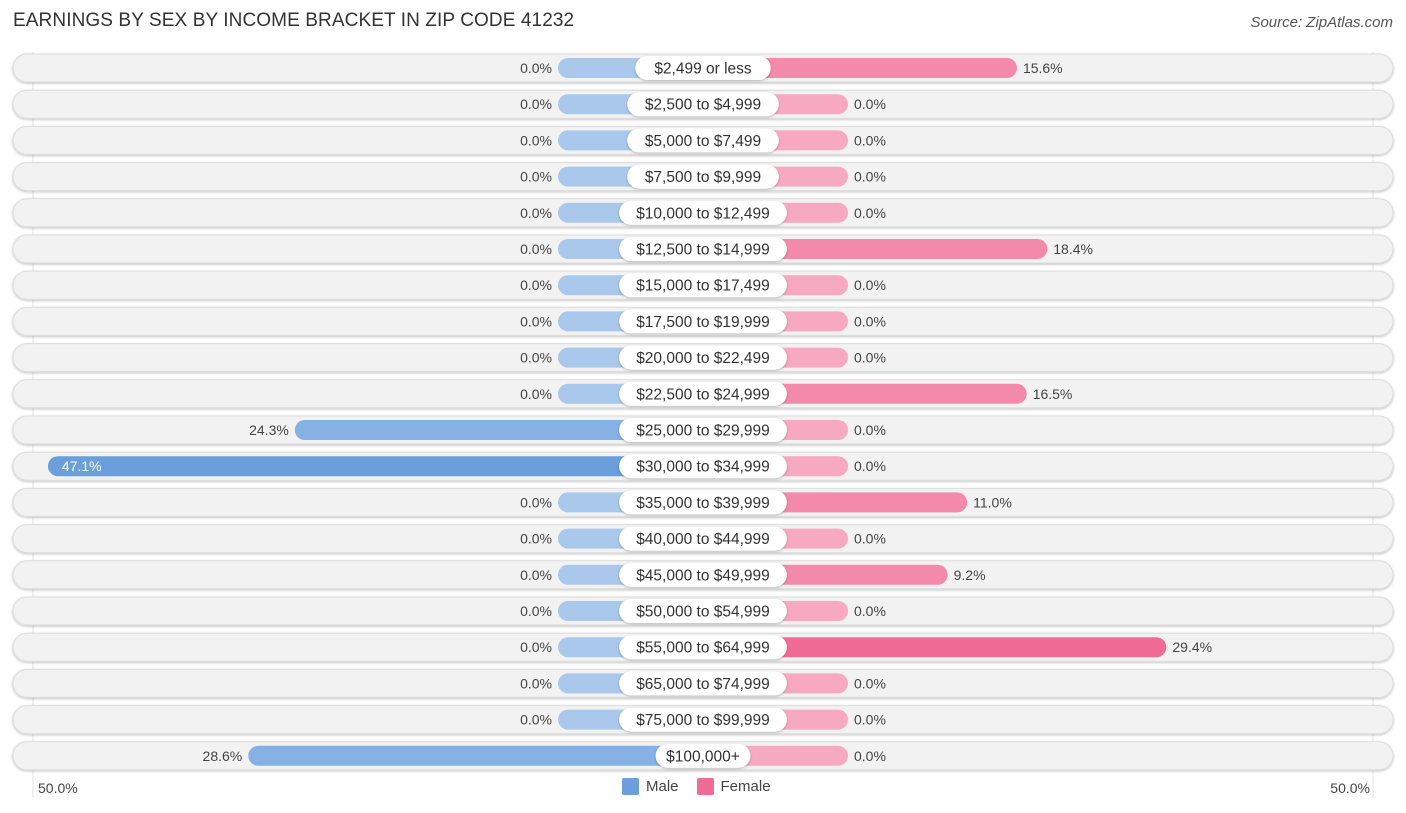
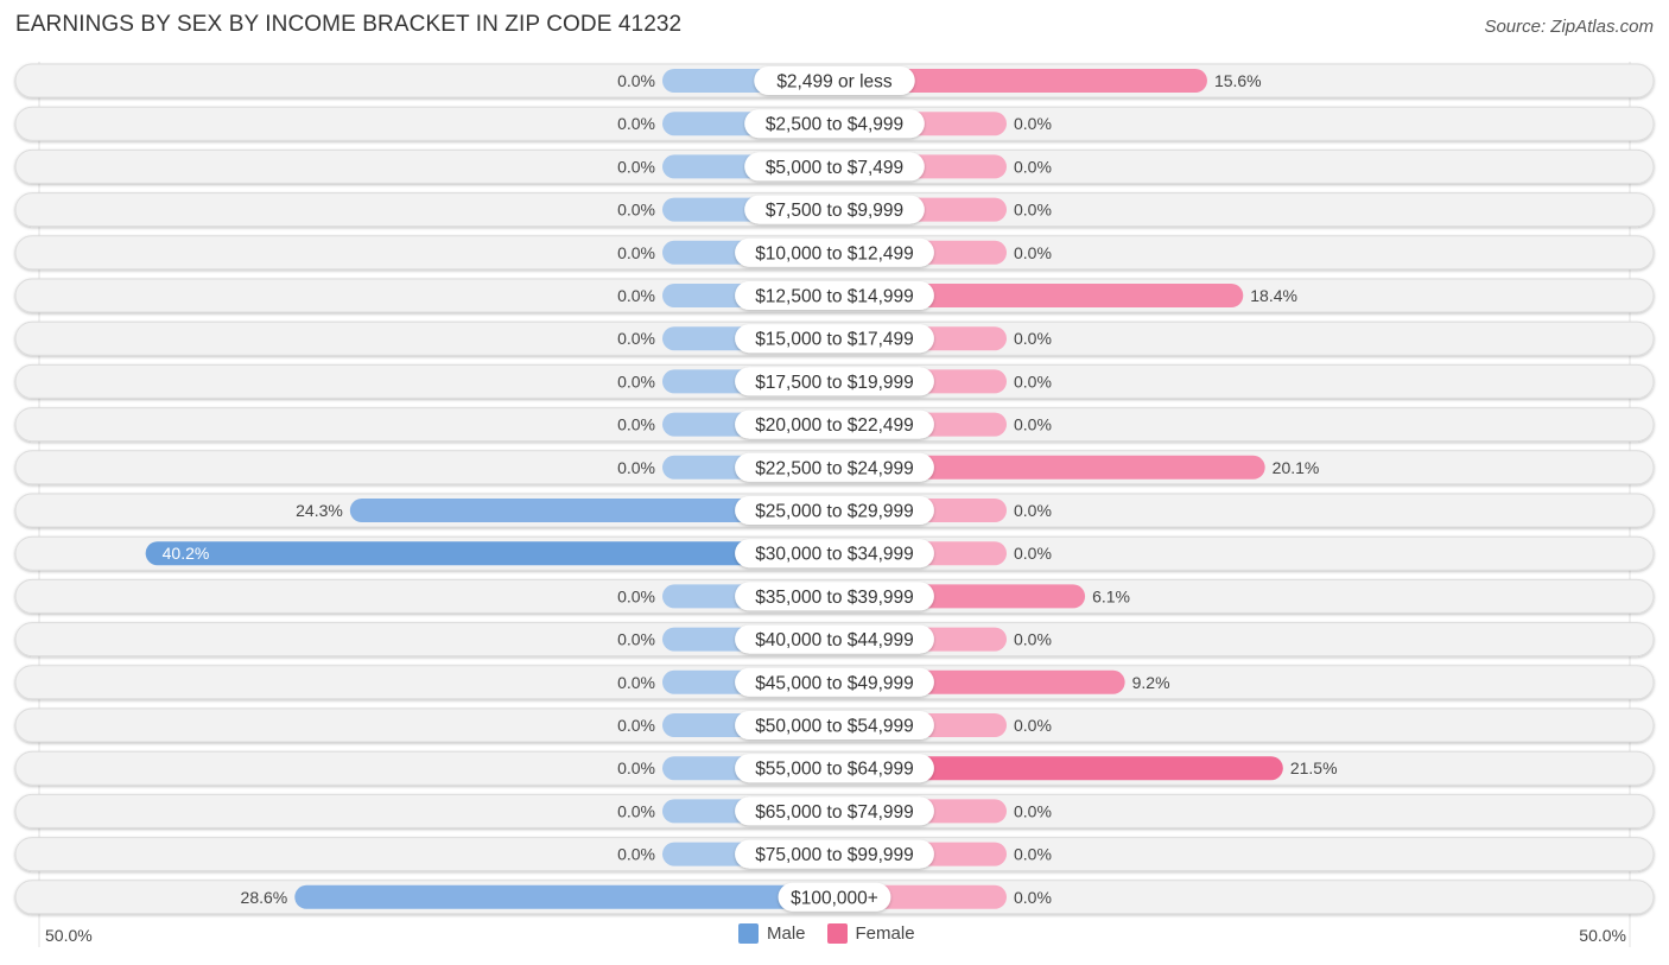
Female/$22,500 to $24,999: 16.5% -> 20.1%
Male/$30,000 to $34,999: 47.1% -> 40.2%
Female/$35,000 to $39,999: 11.0% -> 6.1%
Female/$55,000 to $64,999: 29.4% -> 21.5%
